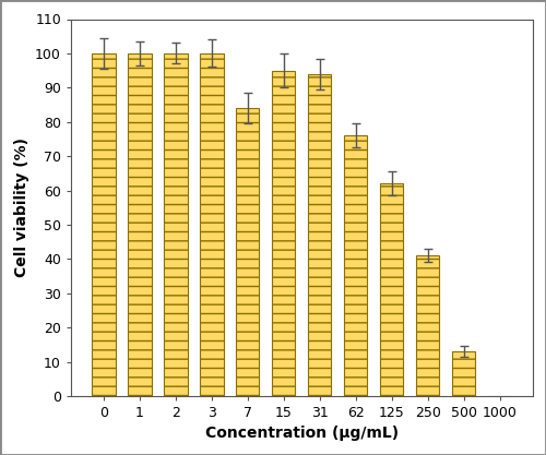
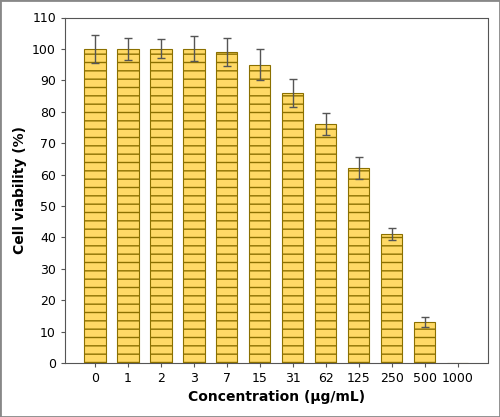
7: 84 -> 99
31: 94 -> 86
